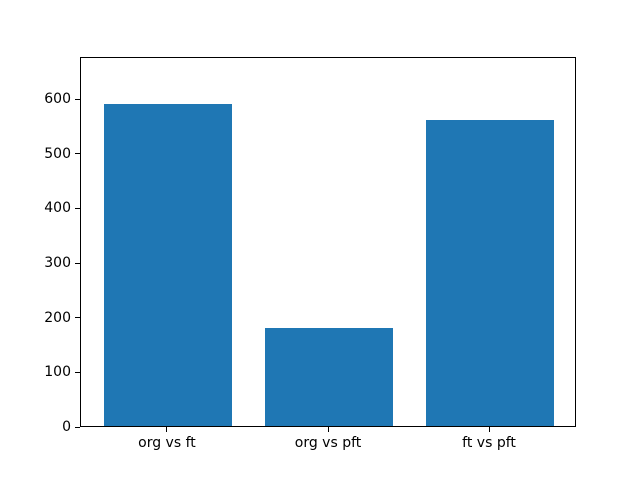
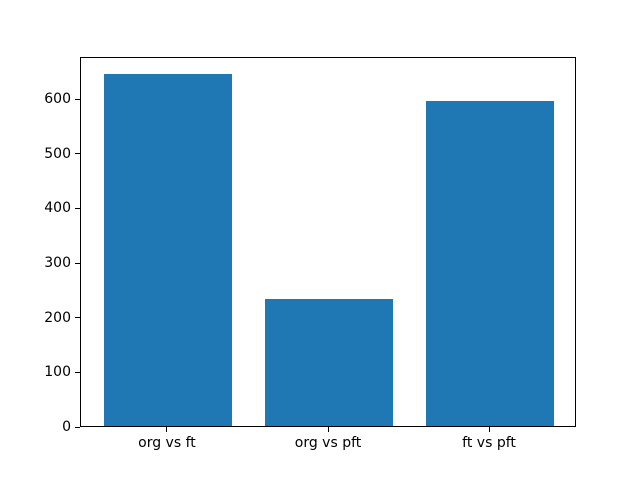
org vs ft: 590 -> 640
org vs pft: 180 -> 230
ft vs pft: 560 -> 600
